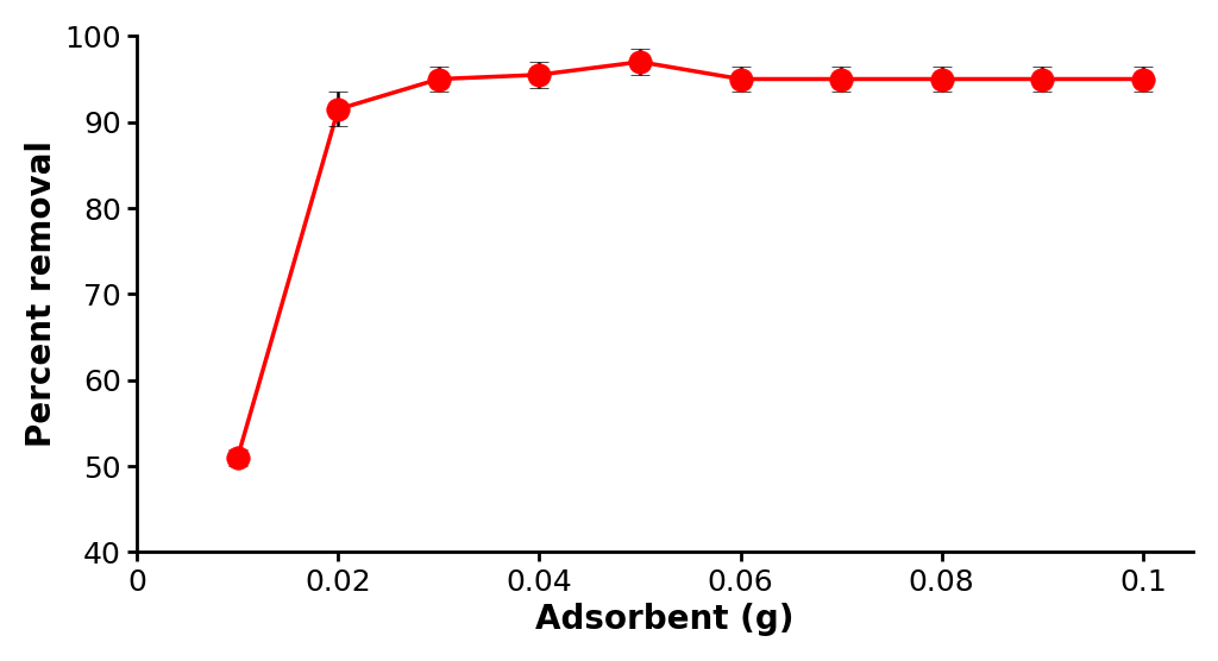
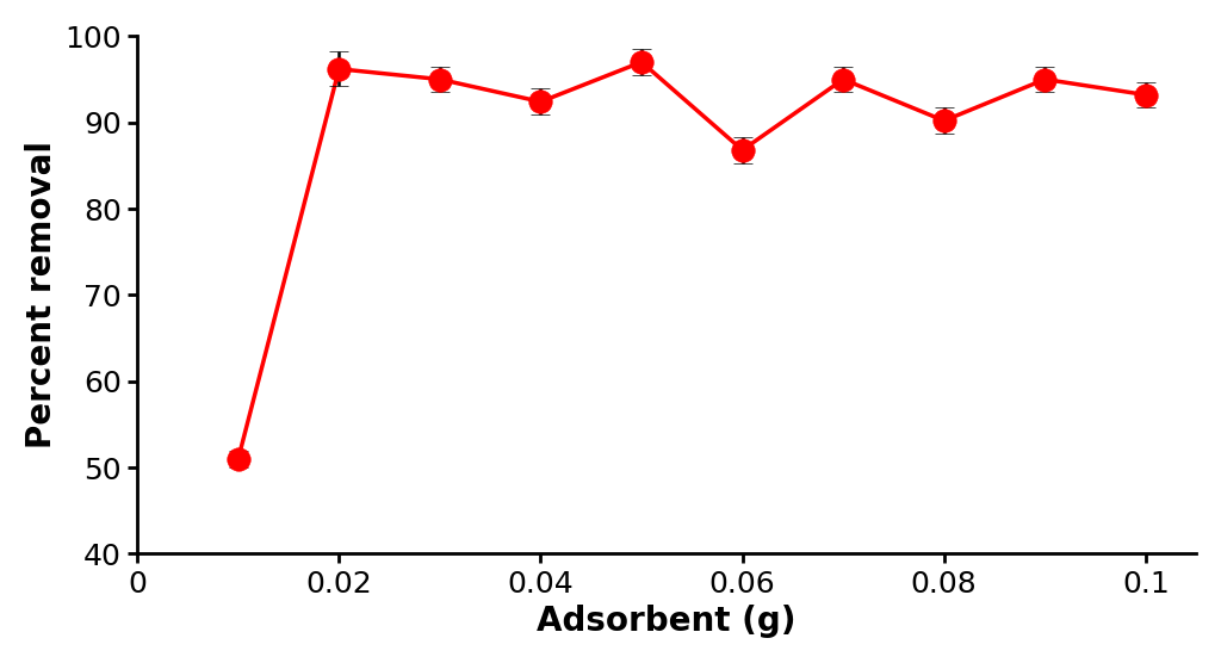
0.02: 91.5 -> 96.2
0.04: 95.5 -> 92.4
0.06: 95.0 -> 86.8
0.08: 95.0 -> 90.2
0.1: 95.0 -> 93.2
